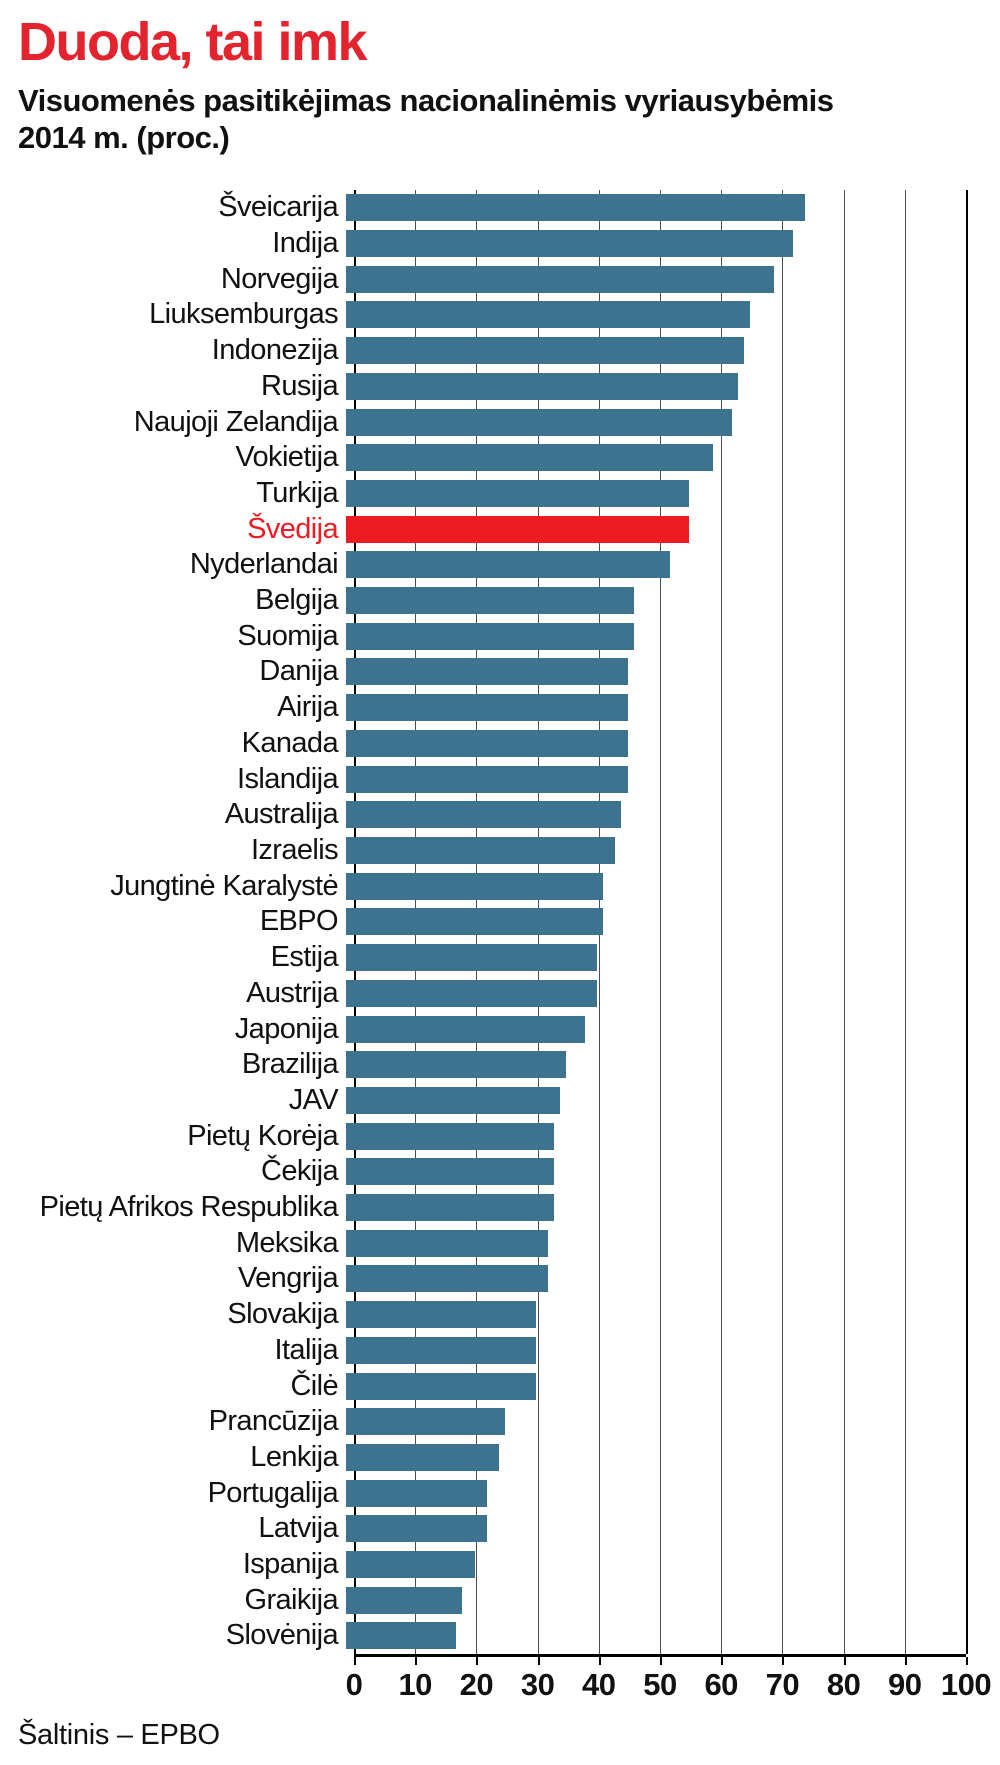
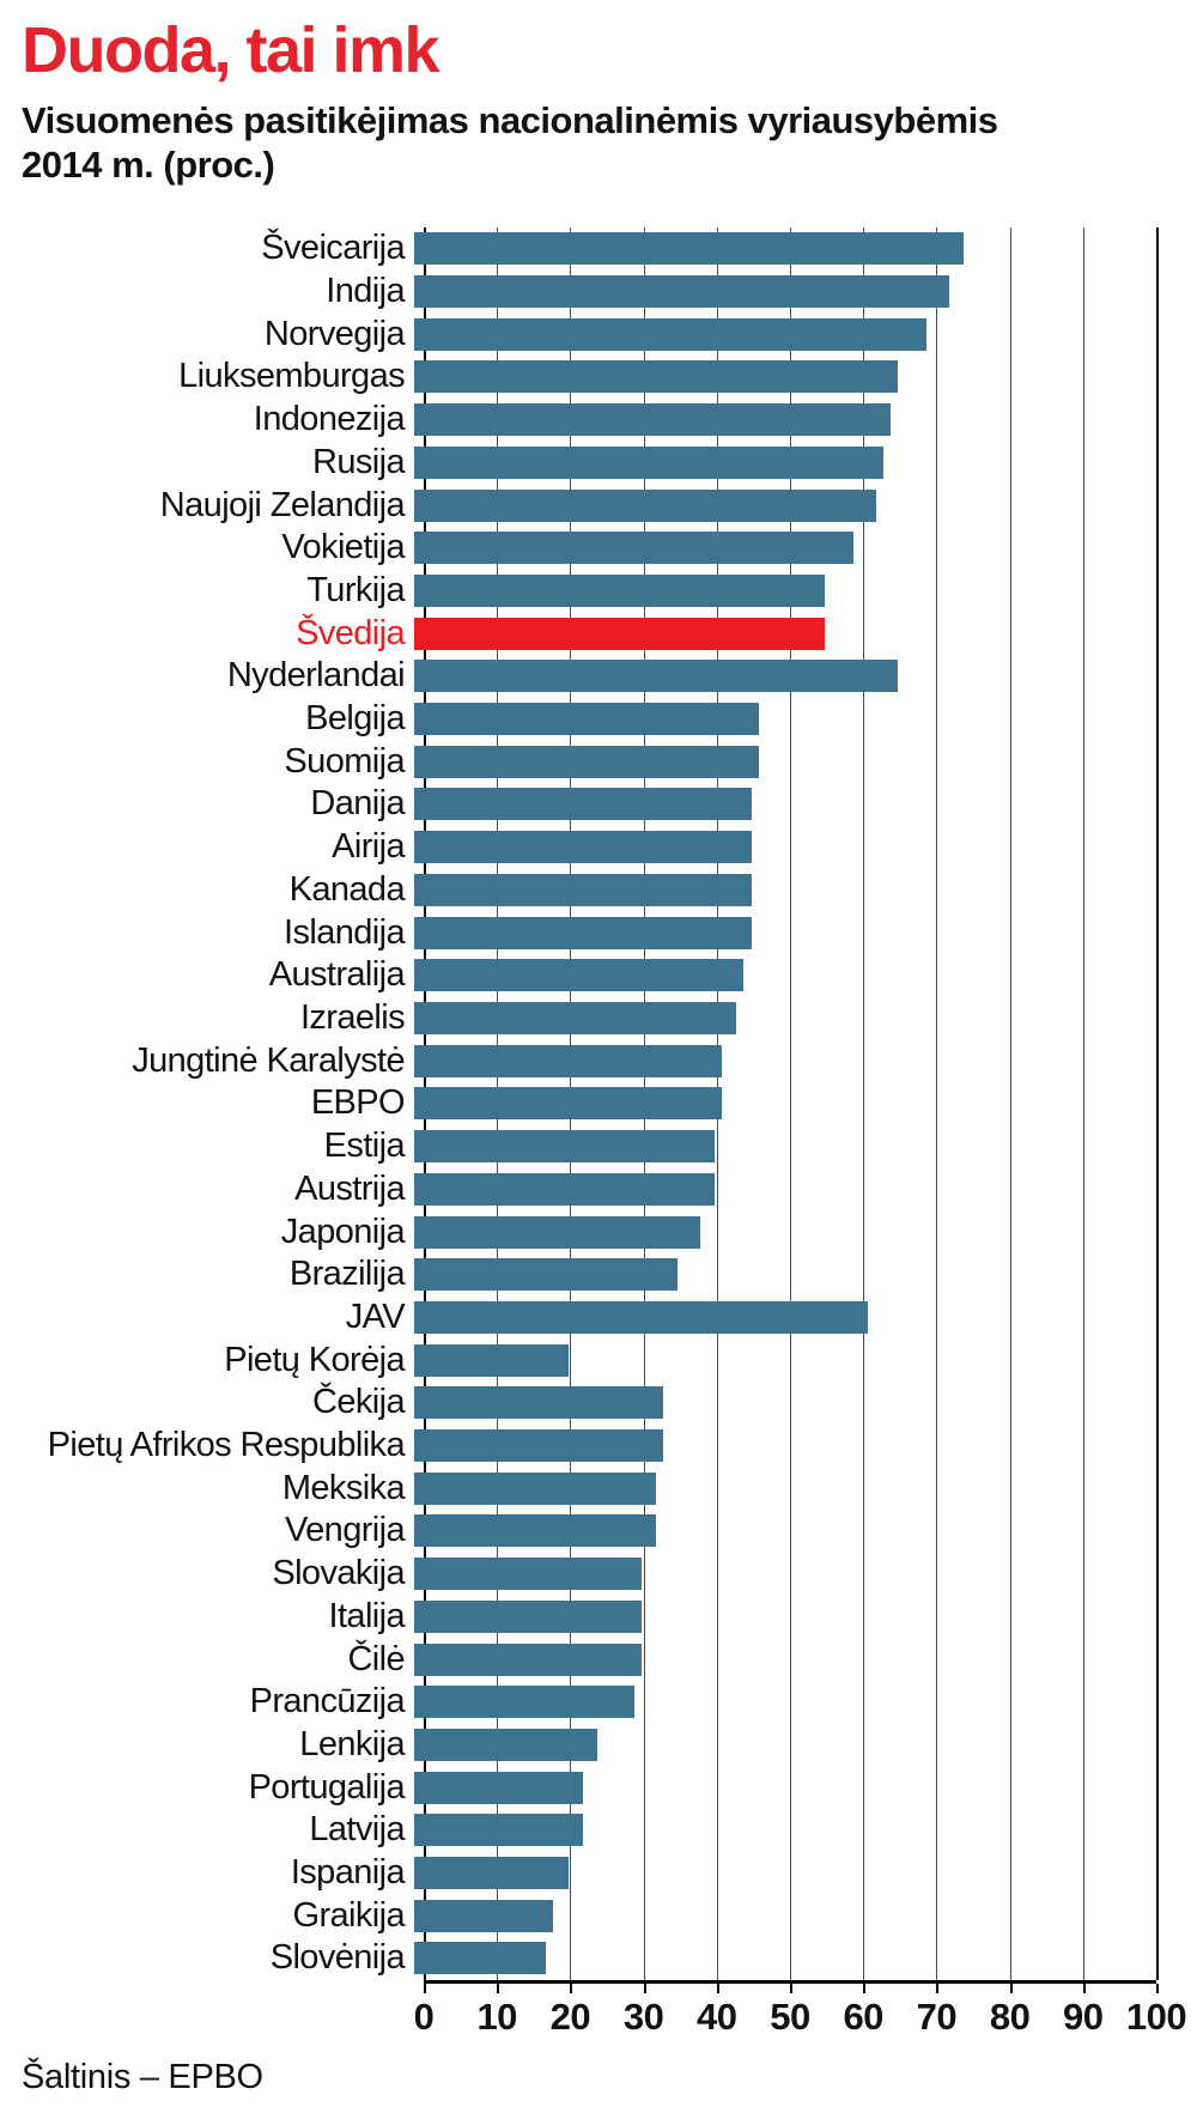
Nyderlandai: 53 -> 66
JAV: 35 -> 62
Pietų Korėja: 34 -> 21
Prancūzija: 26 -> 30
